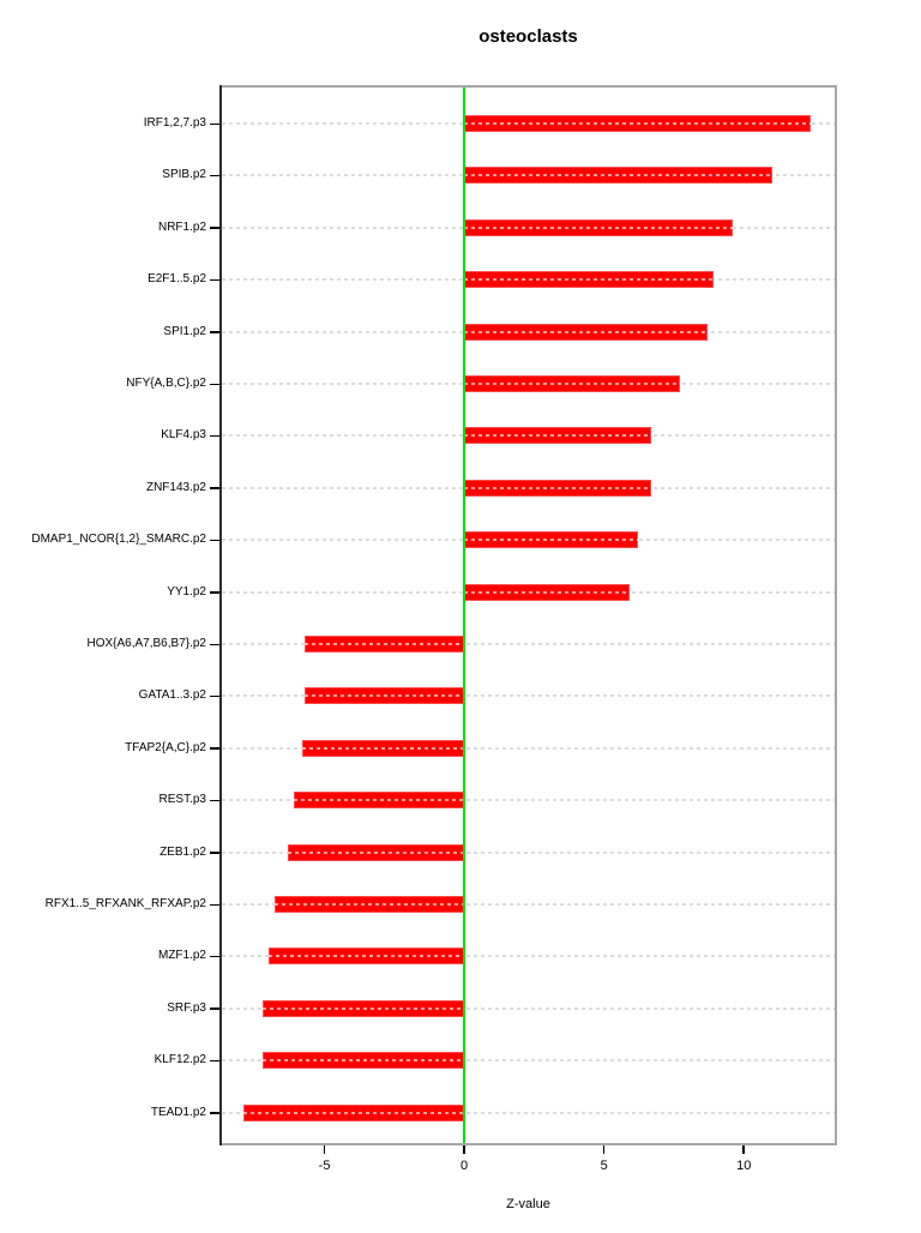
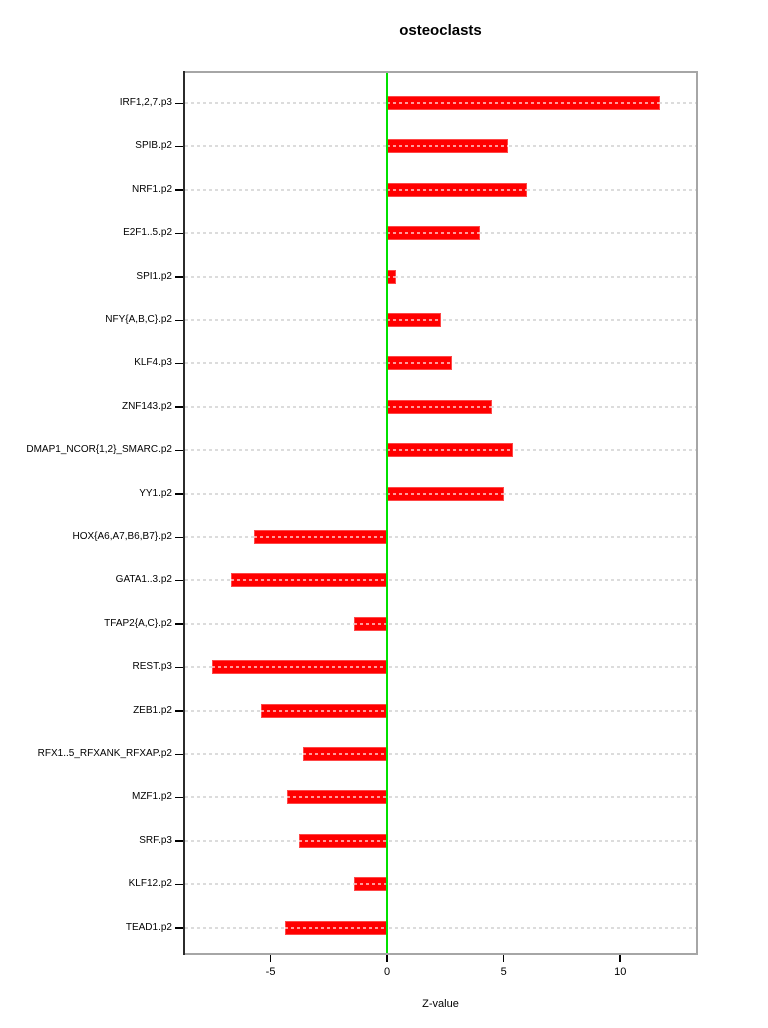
IRF1,2,7.p3: 12.4 -> 11.7
SPIB.p2: 11.0 -> 5.2
NRF1.p2: 9.6 -> 6.0
E2F1..5.p2: 8.9 -> 4.0
SPI1.p2: 8.7 -> 0.4
NFY{A,B,C}.p2: 7.7 -> 2.3
KLF4.p3: 6.7 -> 2.8
ZNF143.p2: 6.7 -> 4.5
DMAP1_NCOR{1,2}_SMARC.p2: 6.2 -> 5.4
YY1.p2: 5.9 -> 5.0
GATA1..3.p2: -5.7 -> -6.7
TFAP2{A,C}.p2: -5.8 -> -1.4
REST.p3: -6.1 -> -7.5
ZEB1.p2: -6.3 -> -5.4
RFX1..5_RFXANK_RFXAP.p2: -6.8 -> -3.6
MZF1.p2: -7.0 -> -4.3
SRF.p3: -7.2 -> -3.8
KLF12.p2: -7.2 -> -1.4
TEAD1.p2: -7.9 -> -4.4
